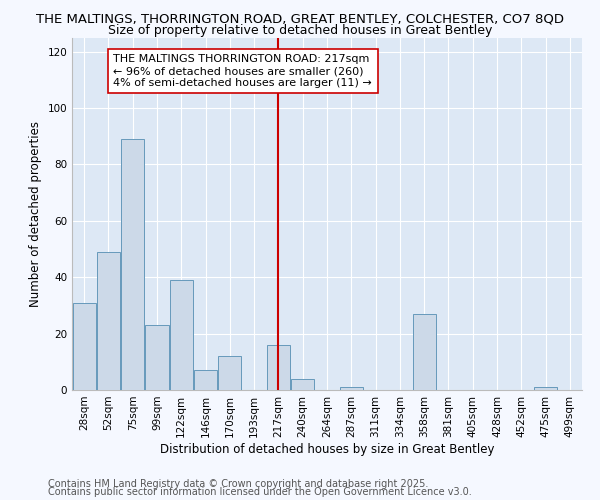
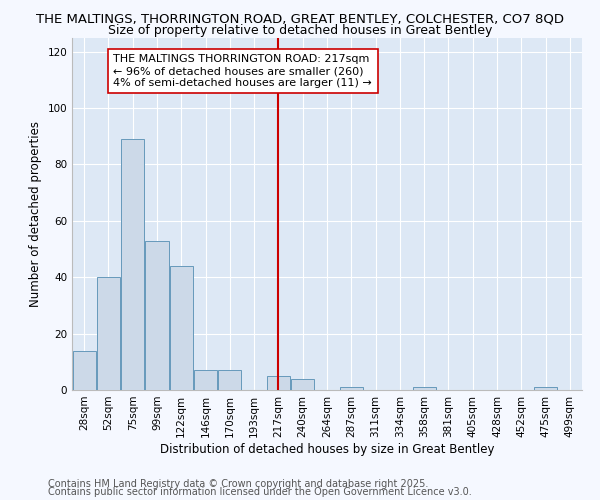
28sqm: 31 -> 14
52sqm: 49 -> 40
99sqm: 23 -> 53
122sqm: 39 -> 44
170sqm: 12 -> 7
217sqm: 16 -> 5
358sqm: 27 -> 1
